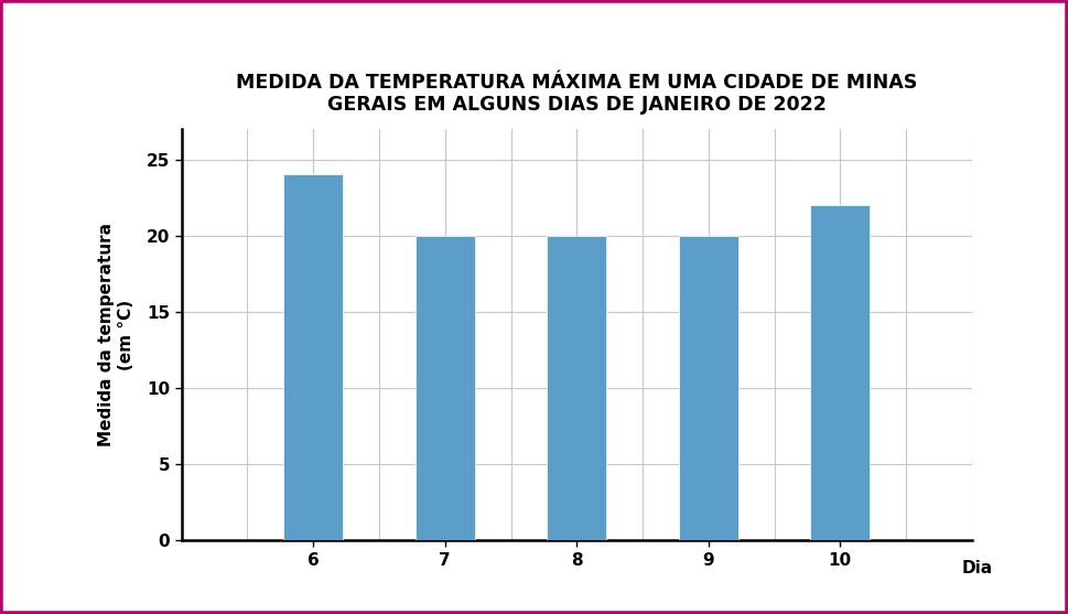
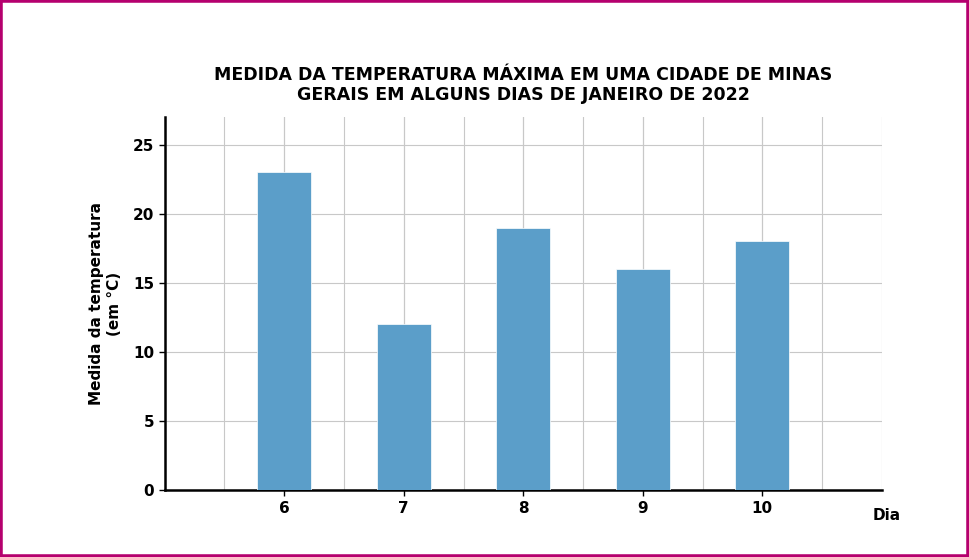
6: 24 -> 23
7: 20 -> 12
8: 20 -> 19
9: 20 -> 16
10: 22 -> 18
